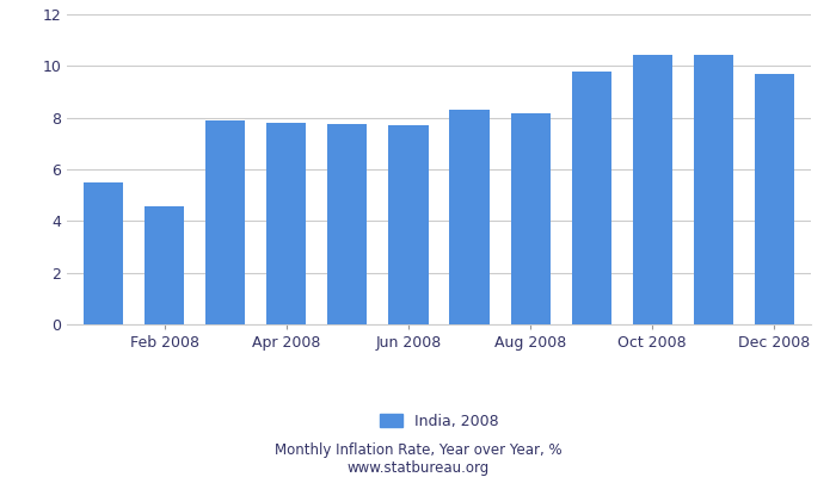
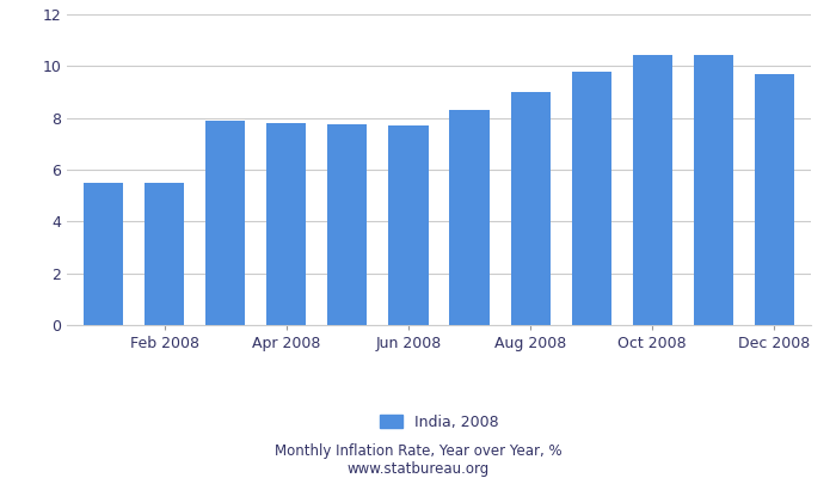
Feb 2008: 4.55 -> 5.47
Aug 2008: 8.15 -> 9.02
